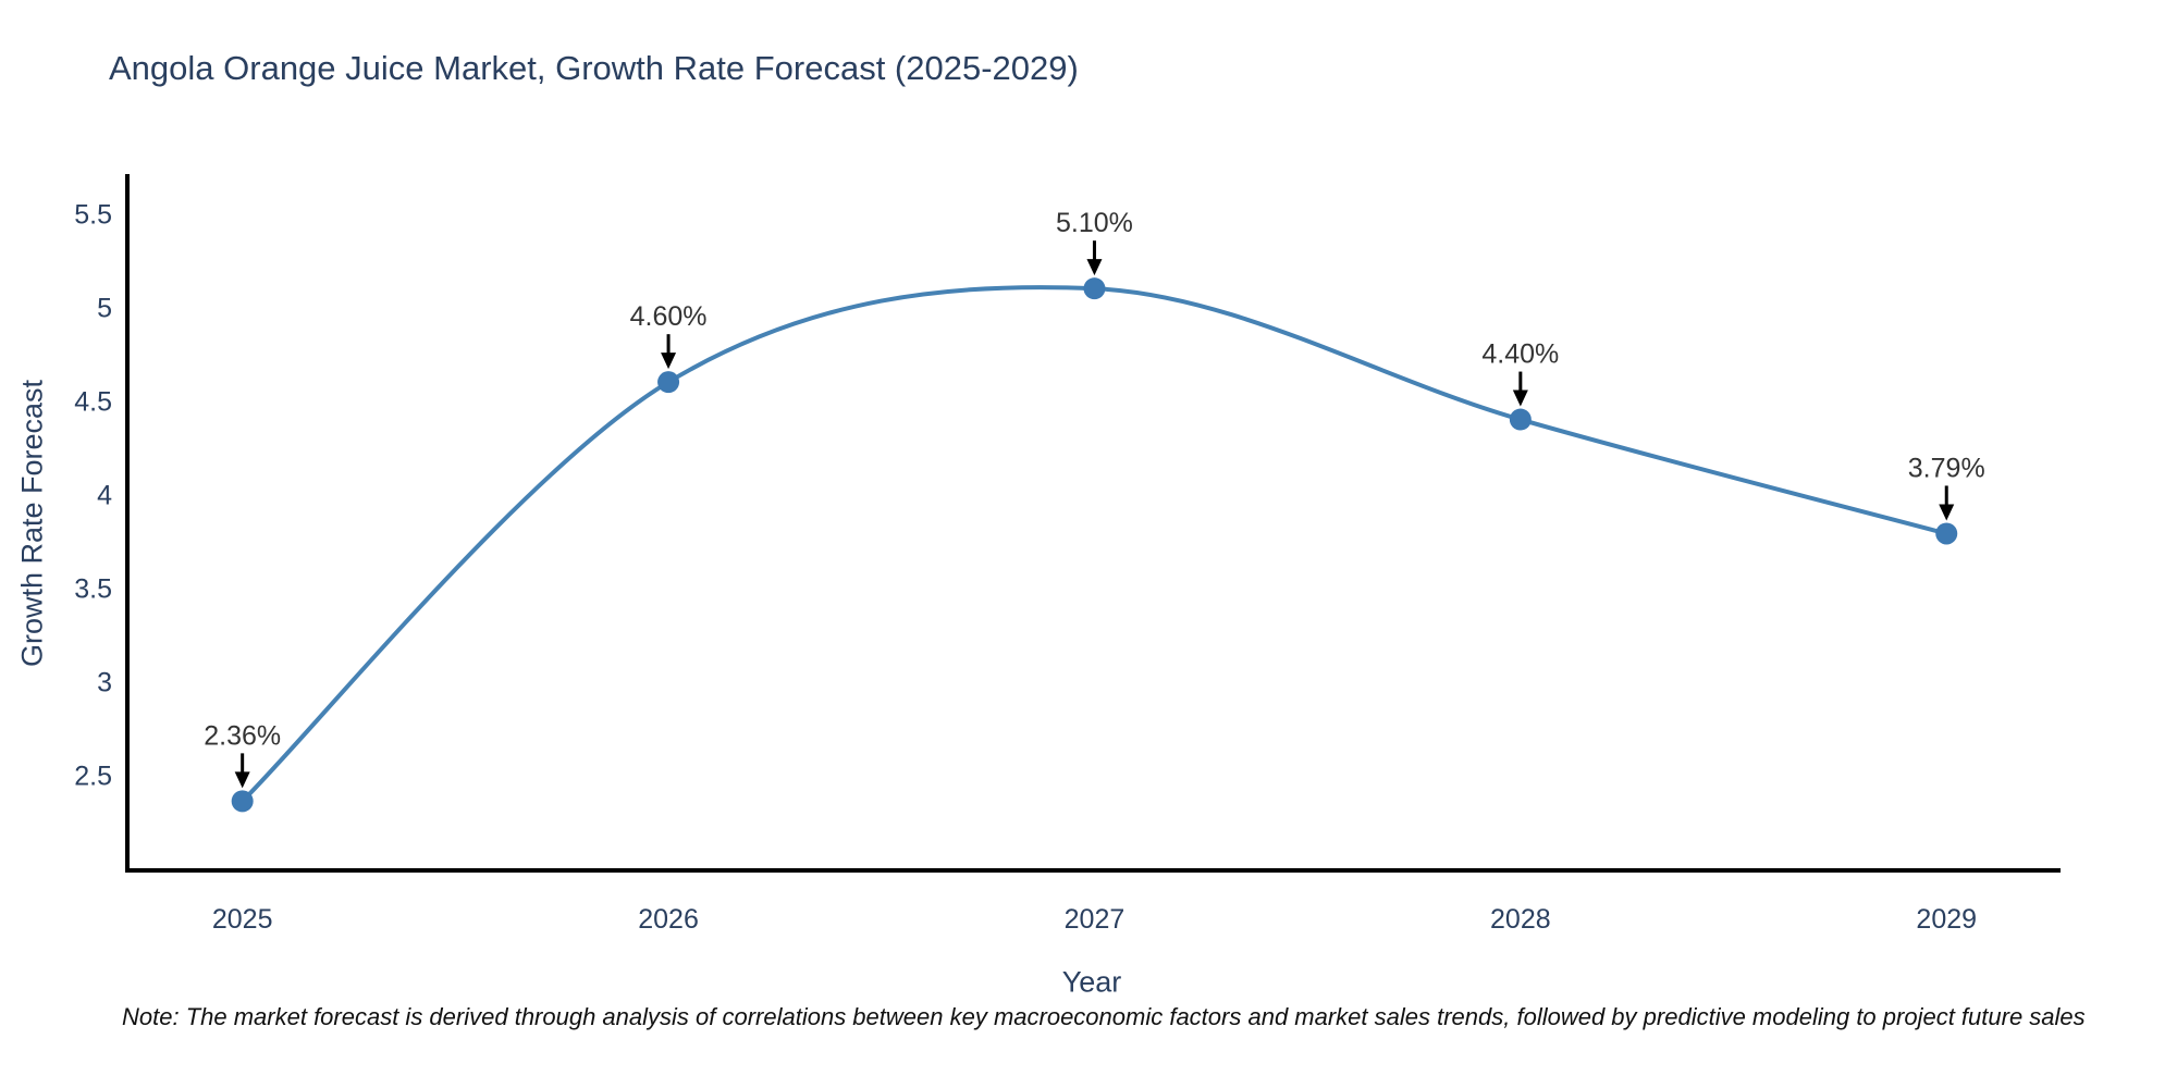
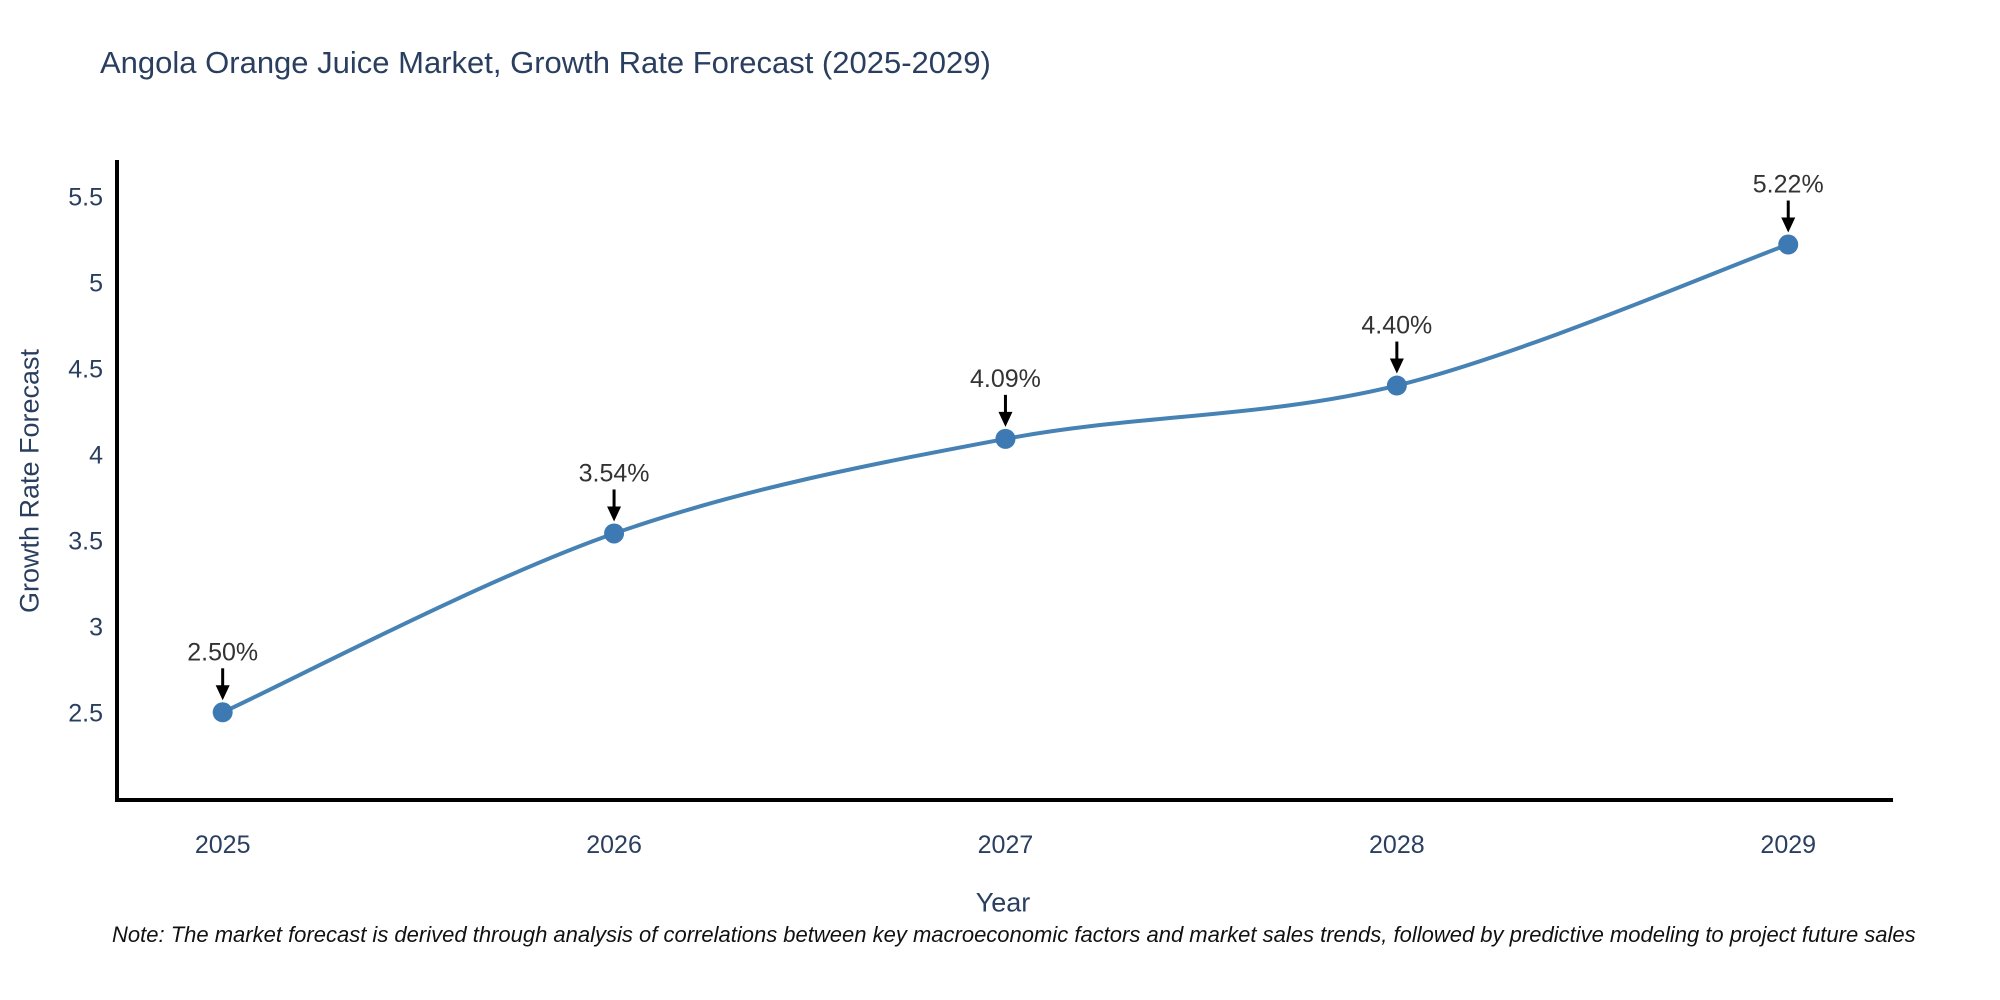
2025: 2.36% -> 2.50%
2026: 4.60% -> 3.54%
2027: 5.10% -> 4.09%
2029: 3.79% -> 5.22%
